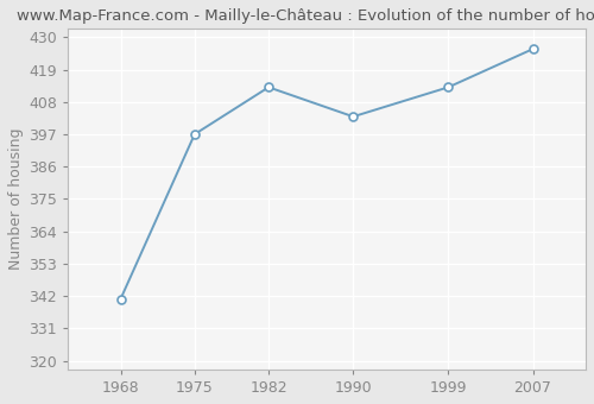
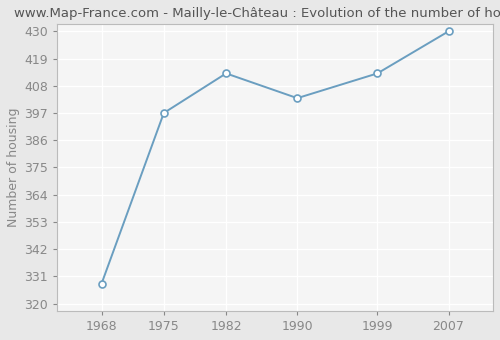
1968: 341 -> 328
2007: 426 -> 430
